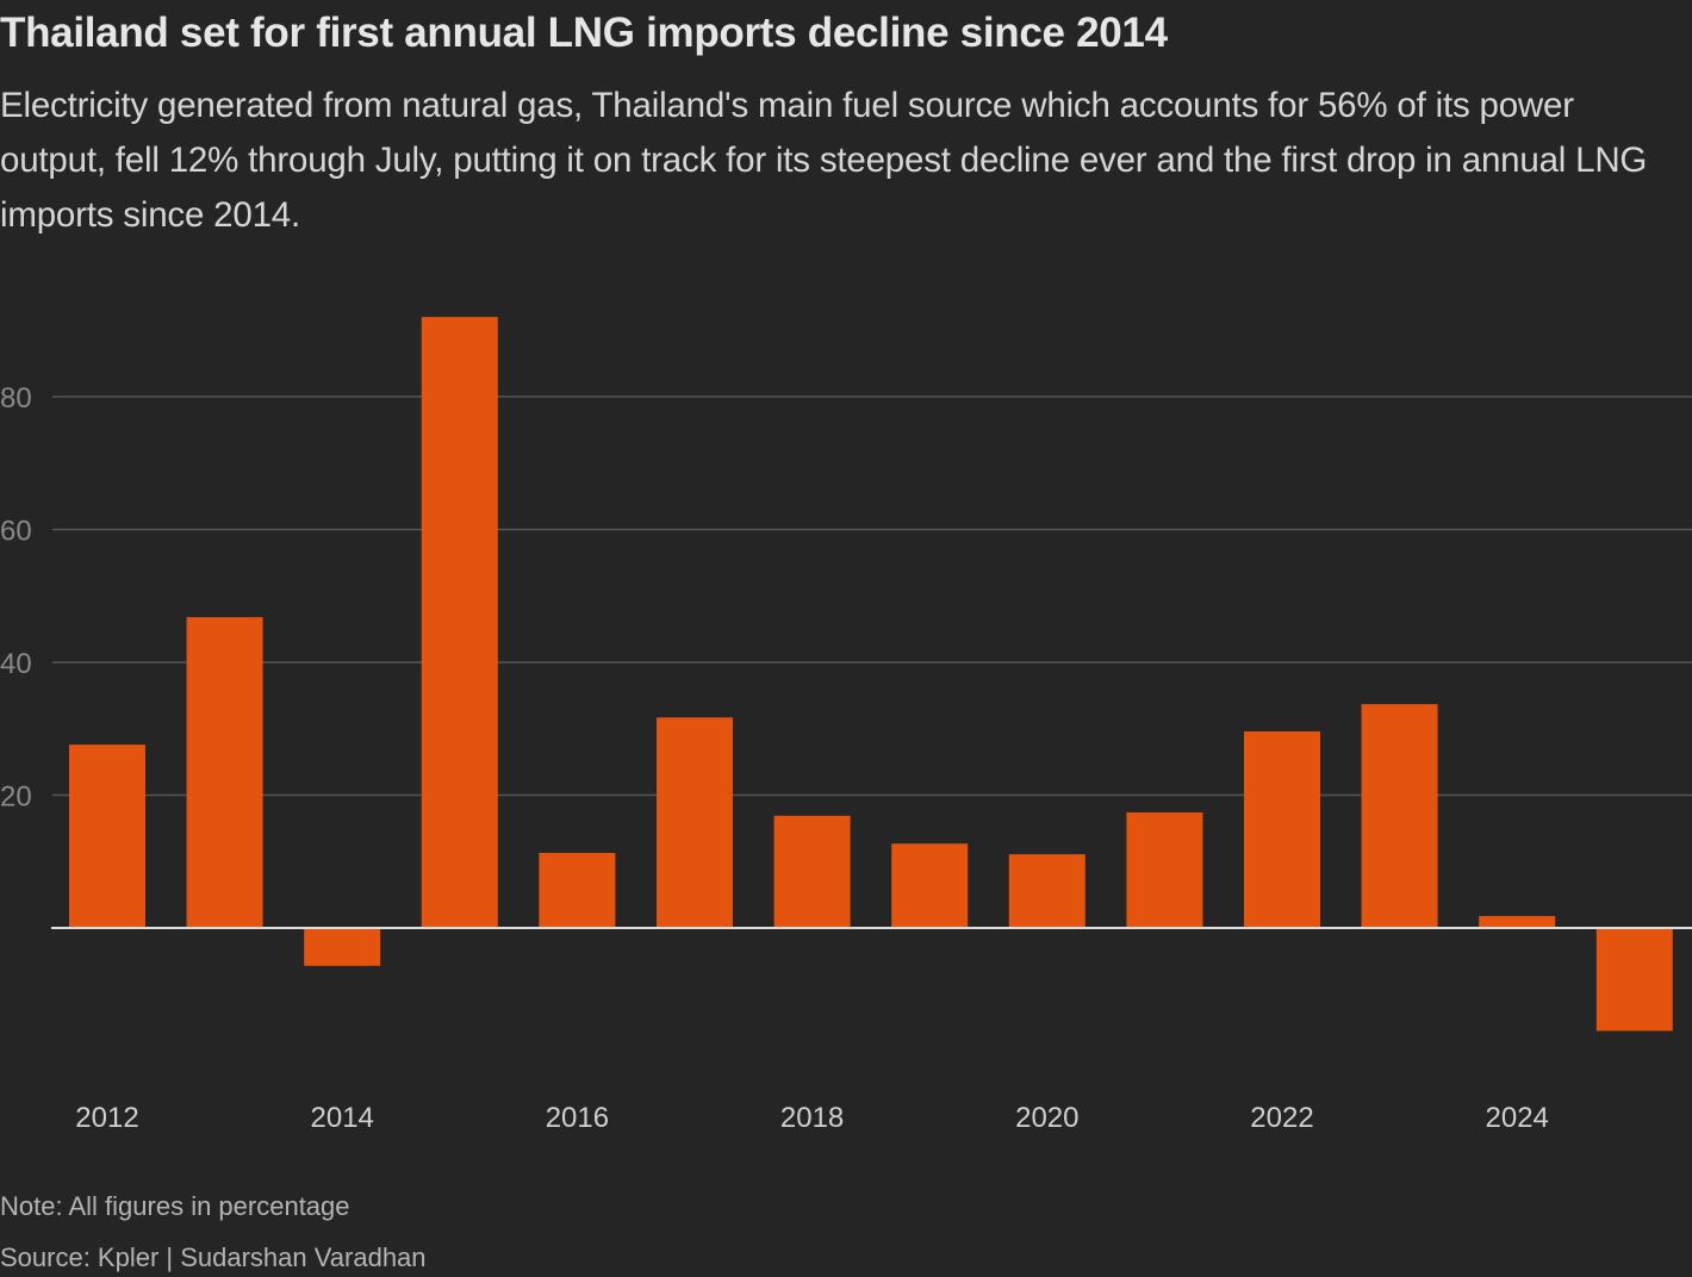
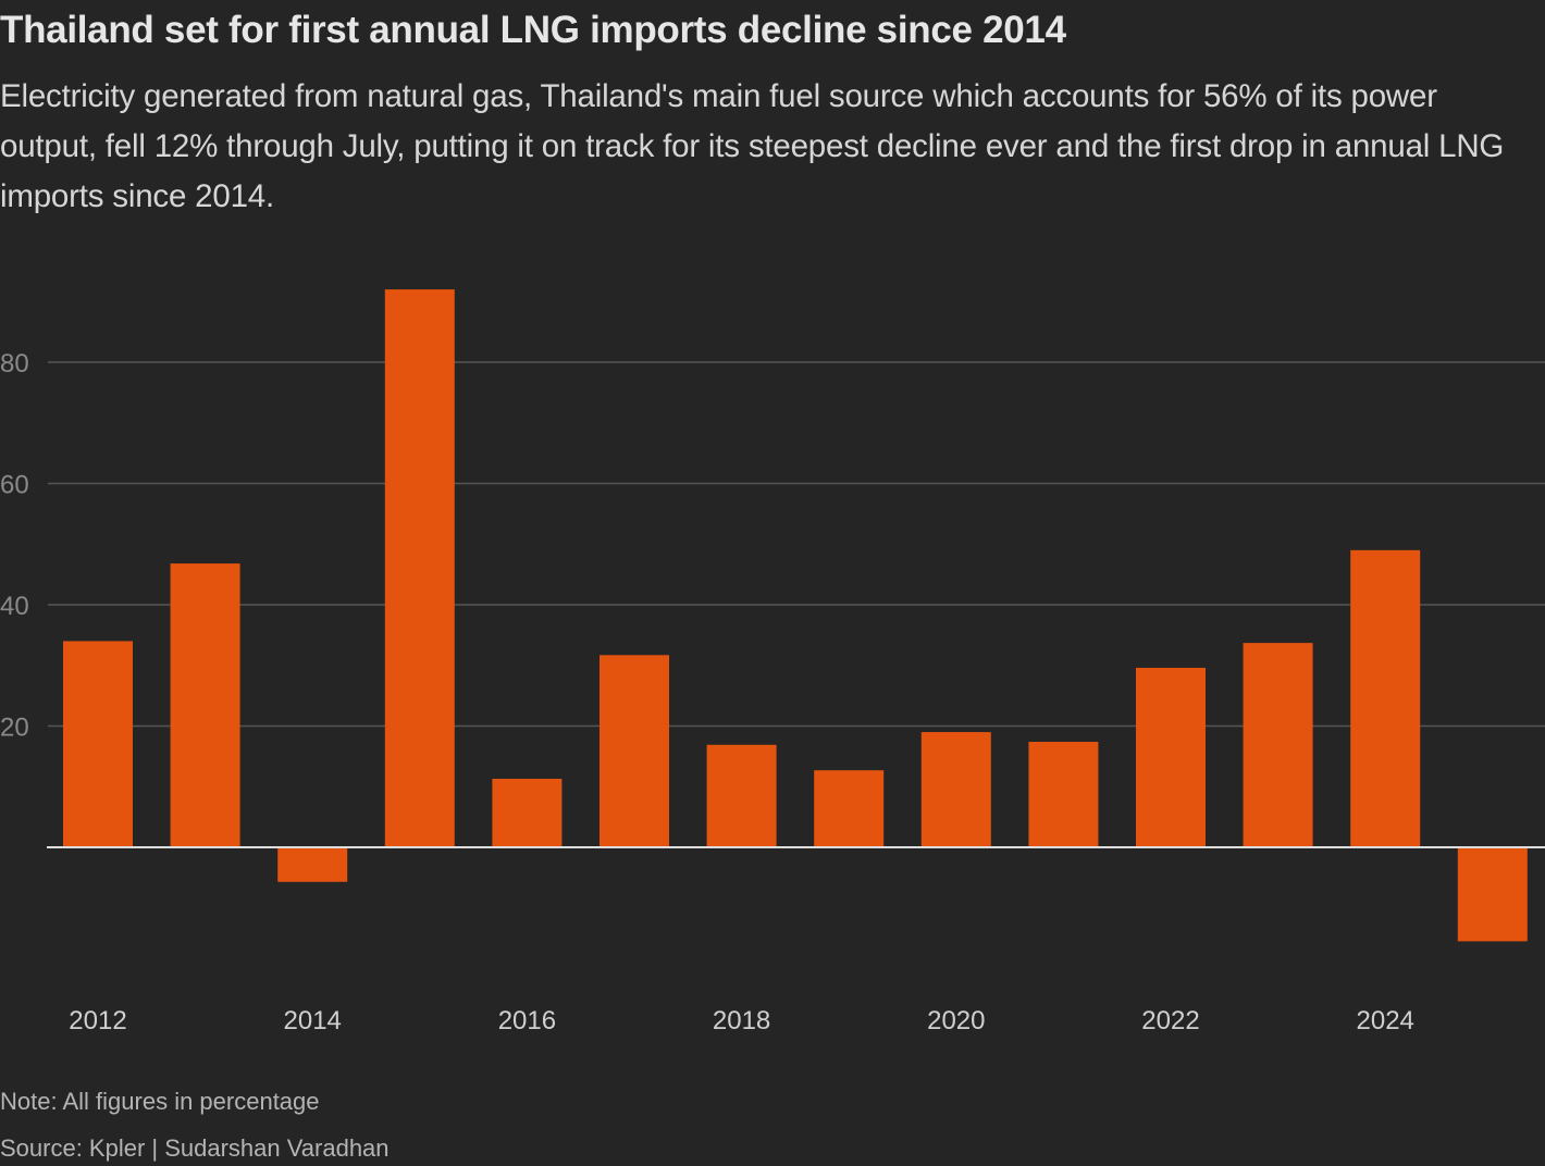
2012: 28 -> 34
2020: 11 -> 19
2024: 2 -> 49
